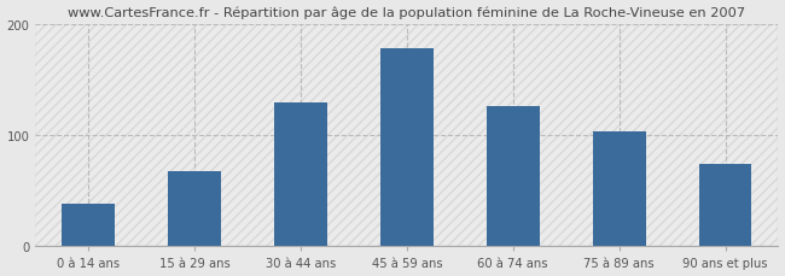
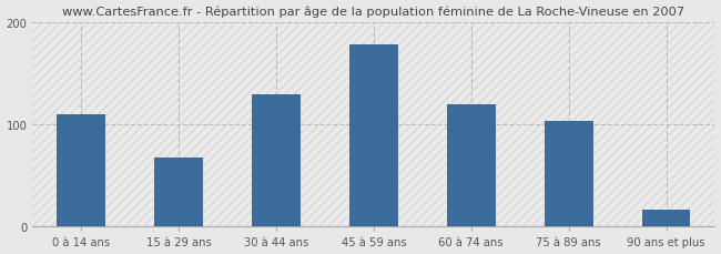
0 à 14 ans: 38 -> 110
60 à 74 ans: 126 -> 120
90 ans et plus: 74 -> 17
